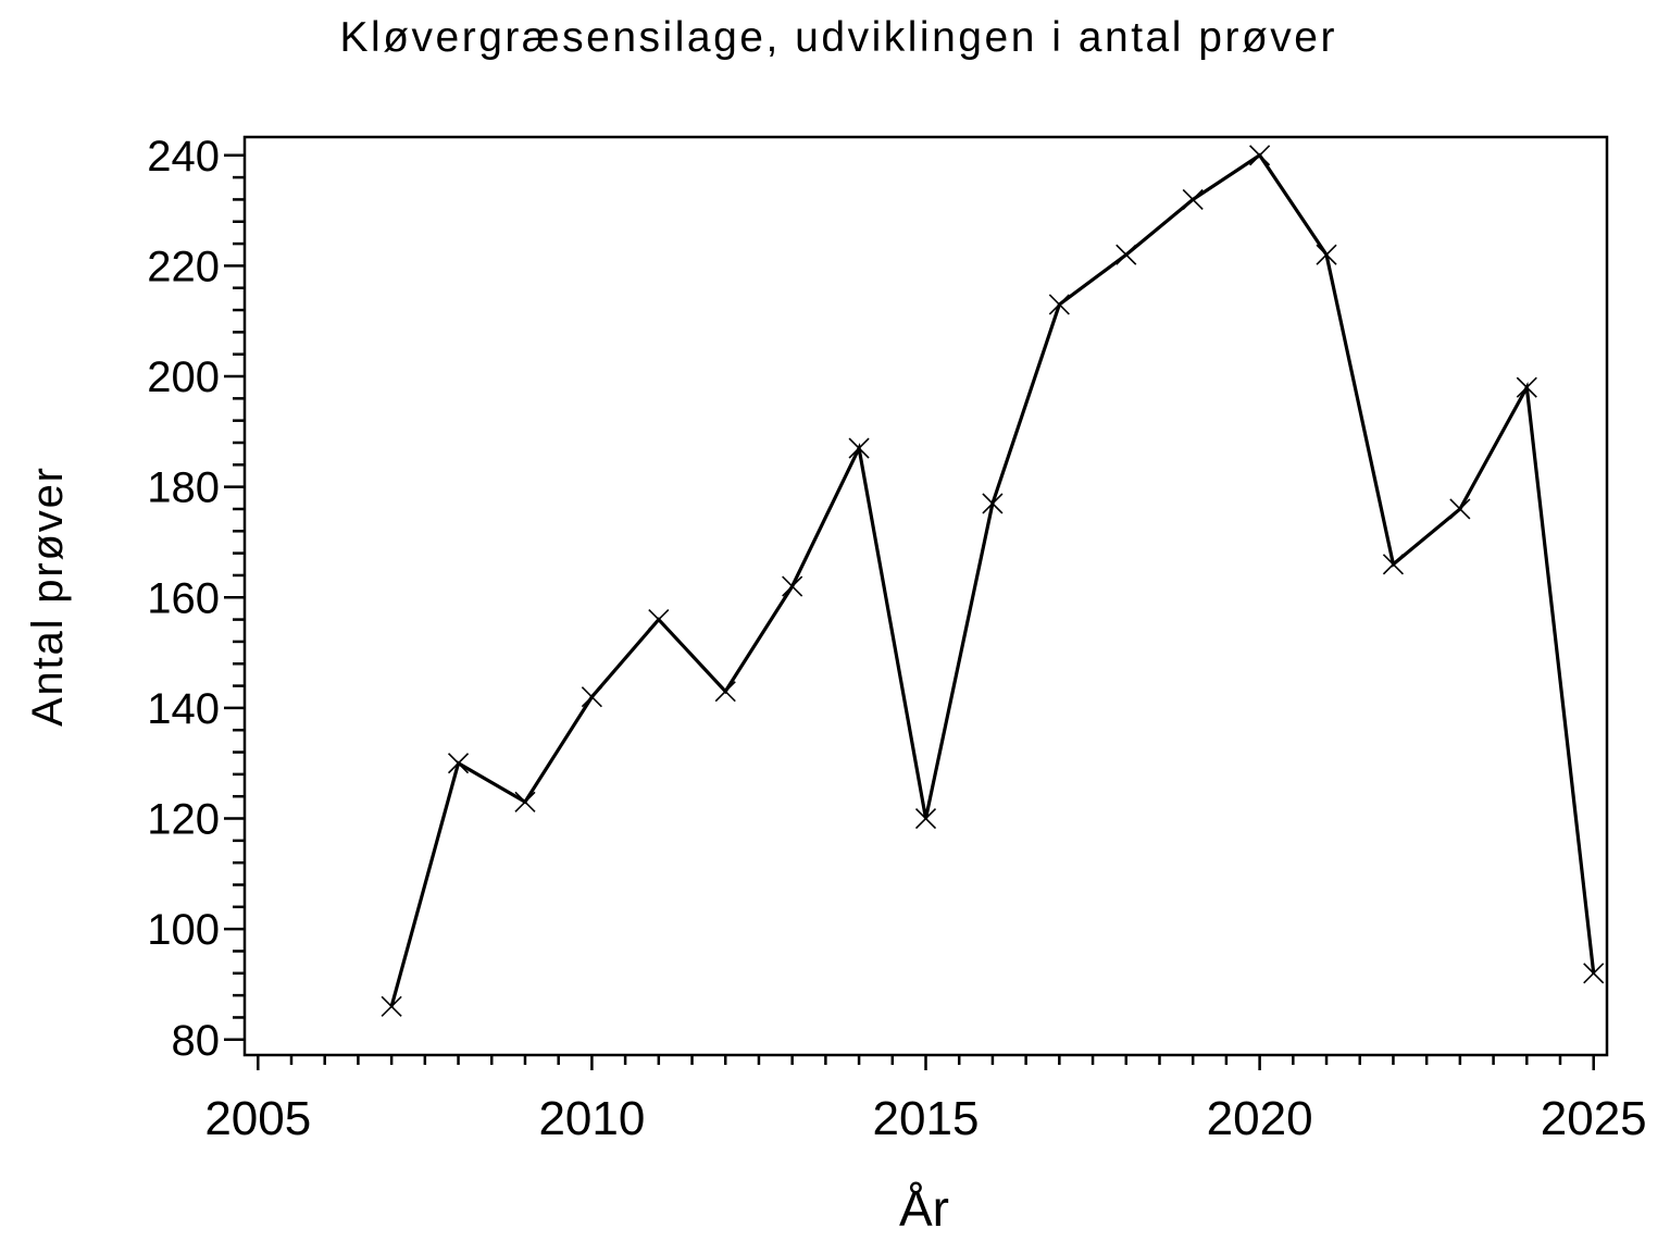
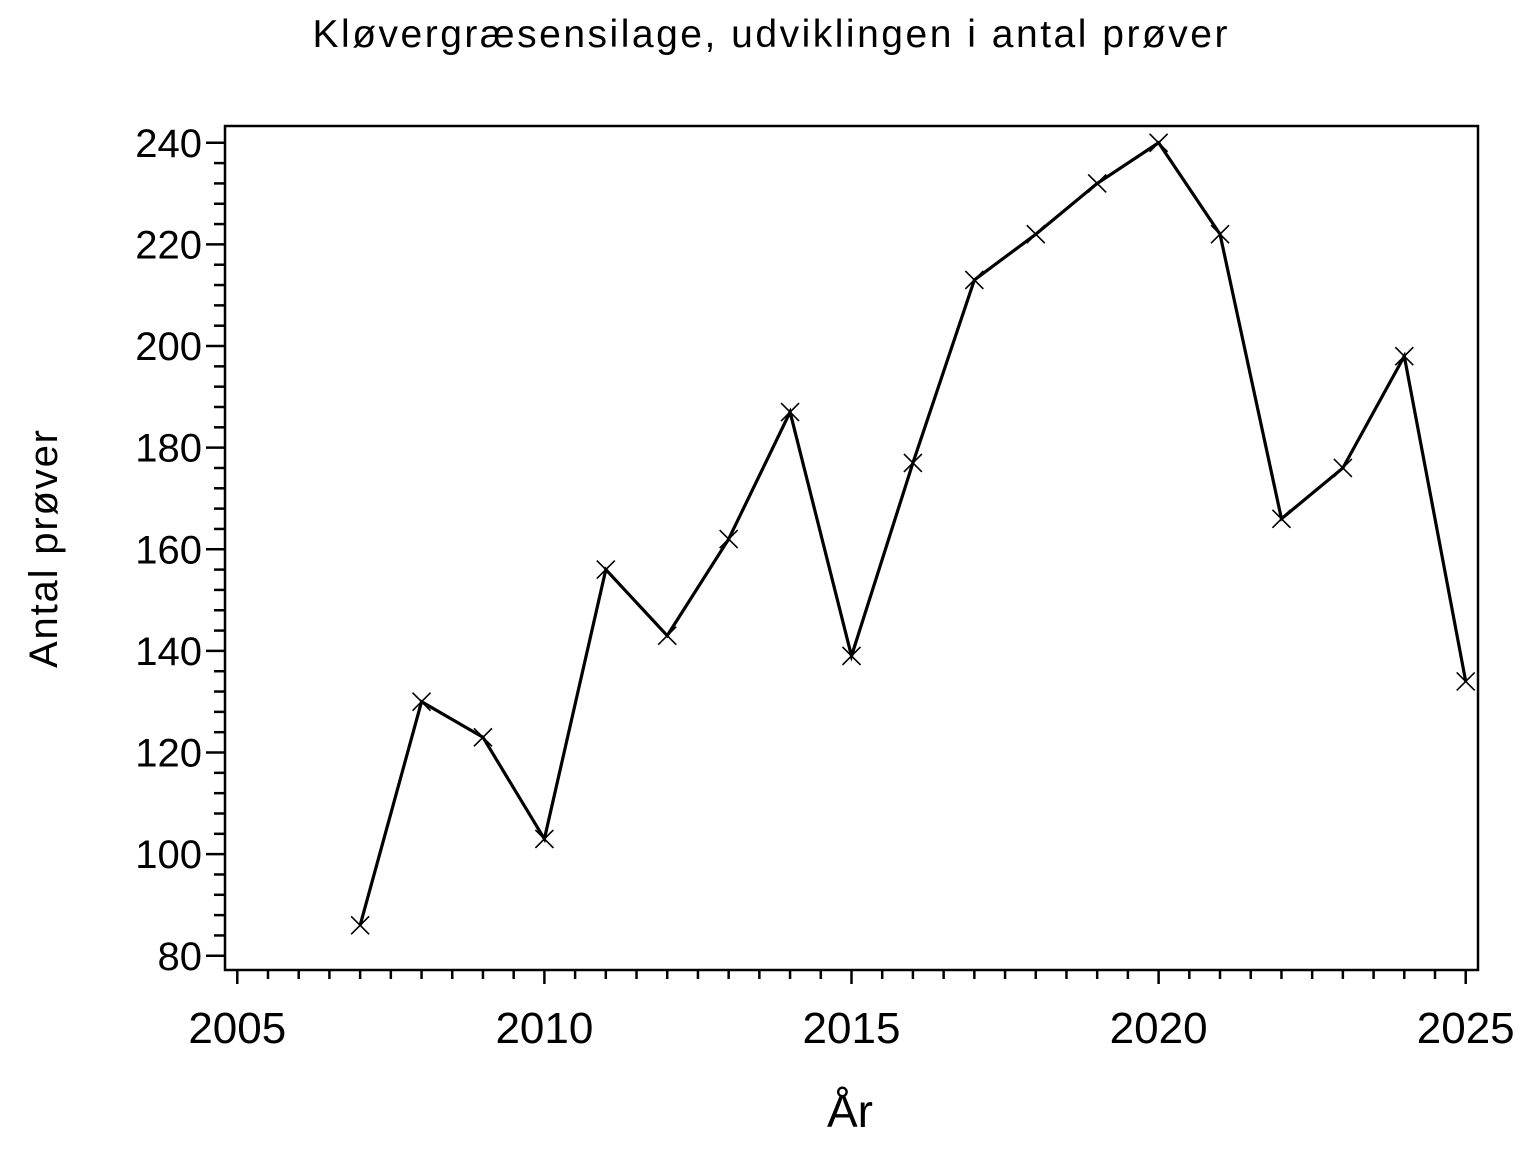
2010: 142 -> 103
2015: 120 -> 139
2025: 92 -> 134
